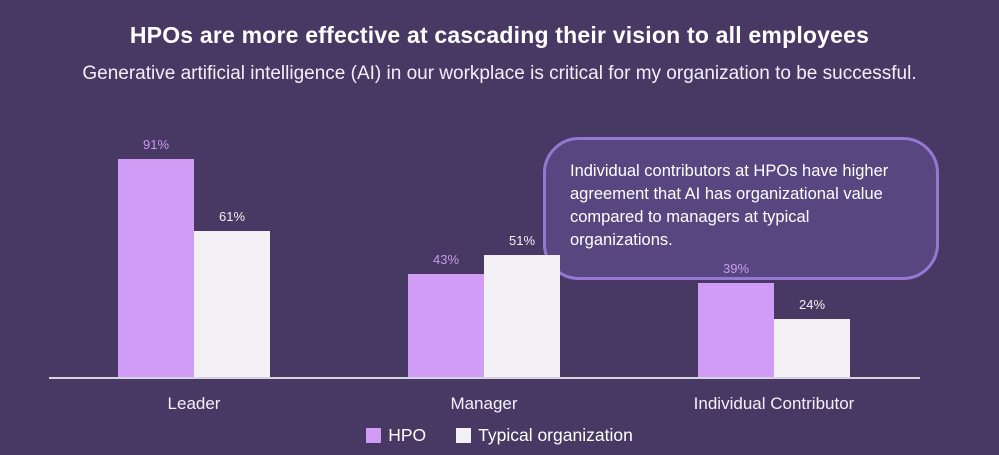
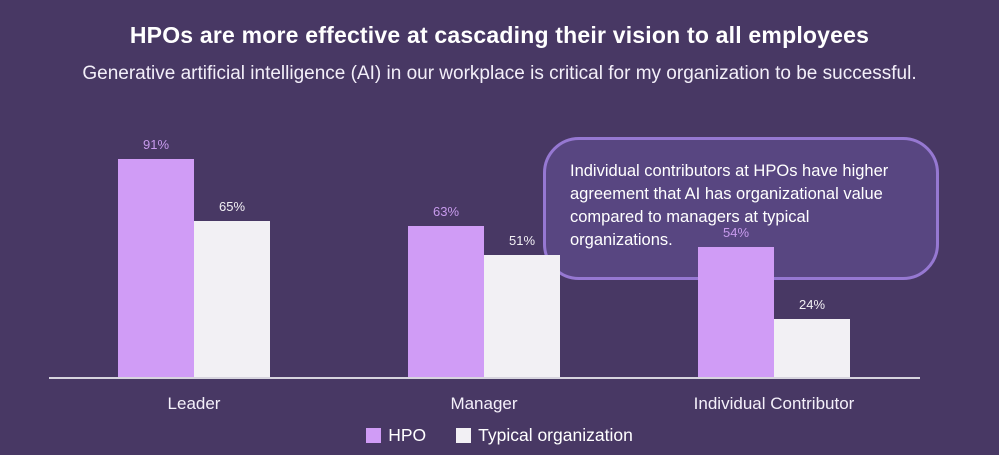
Typical organization/Leader: 61% -> 65%
HPO/Manager: 43% -> 63%
HPO/Individual Contributor: 39% -> 54%
